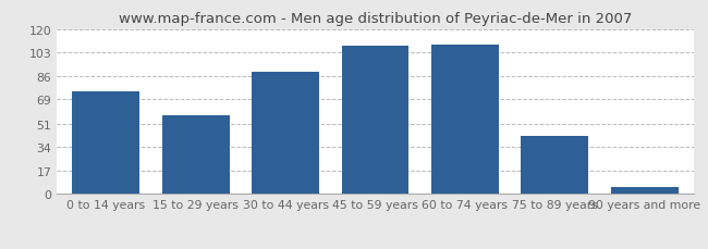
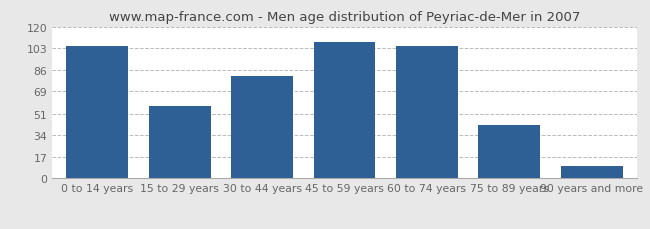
0 to 14 years: 75 -> 105
30 to 44 years: 89 -> 81
60 to 74 years: 109 -> 105
90 years and more: 5 -> 10
